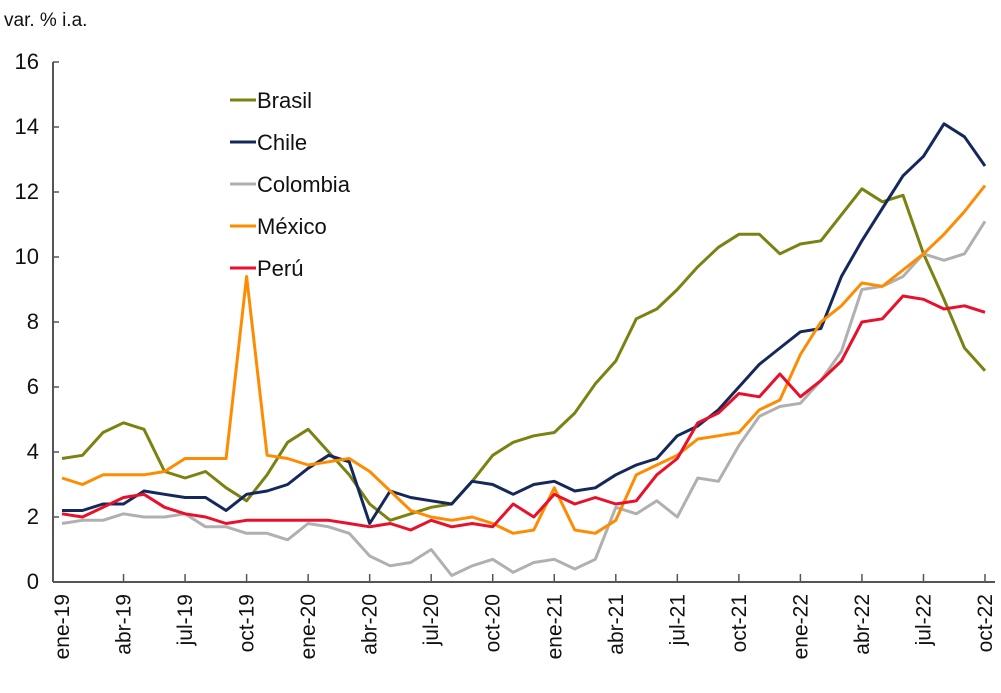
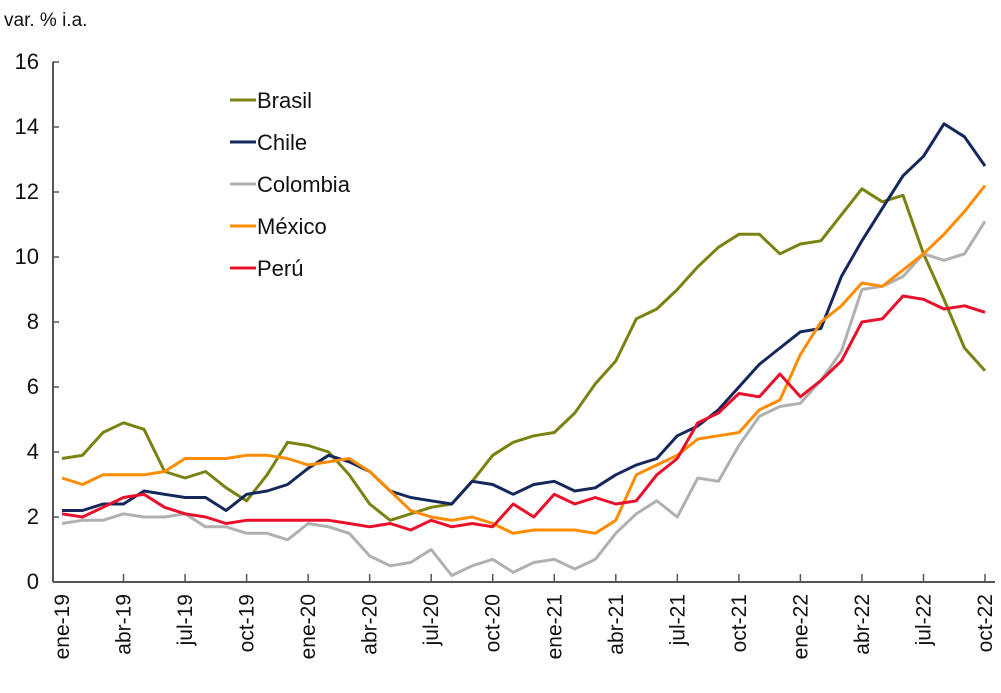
México/oct-19: 9.4 -> 3.9
Brasil/ene-20: 4.7 -> 4.2
Chile/abr-20: 1.8 -> 3.4
México/ene-21: 2.9 -> 1.6
Colombia/abr-21: 2.3 -> 1.5
